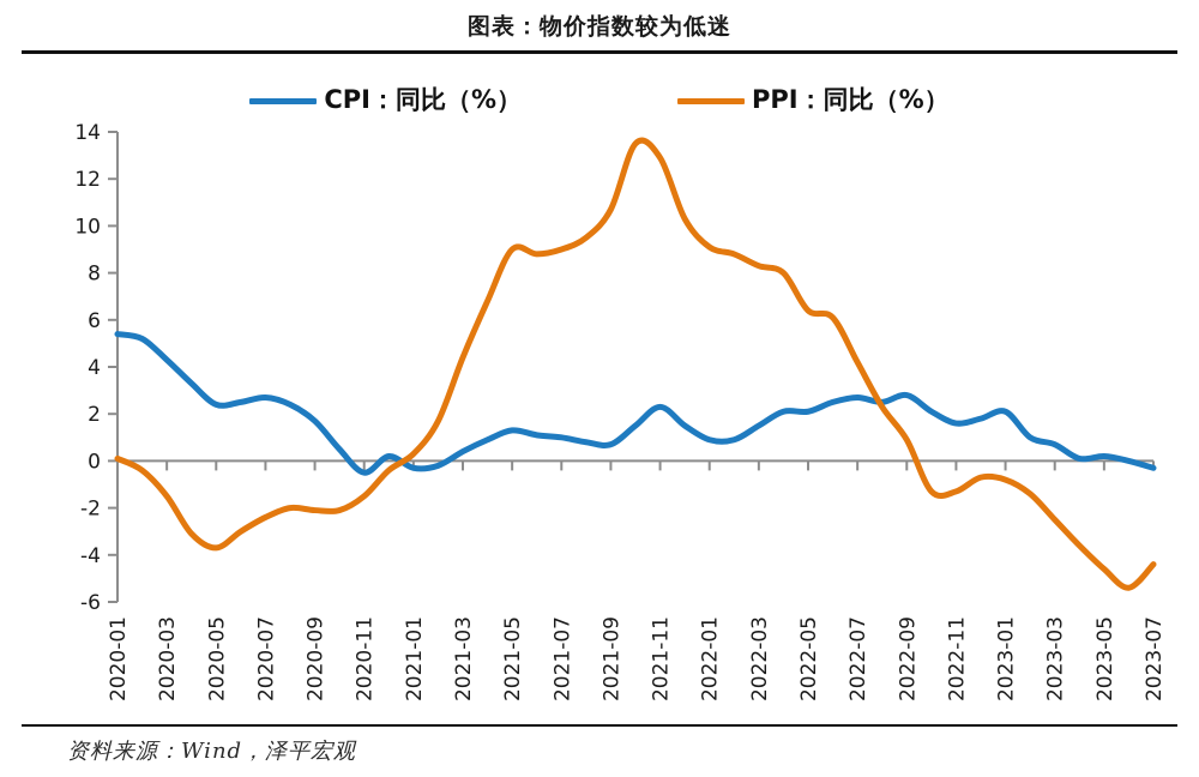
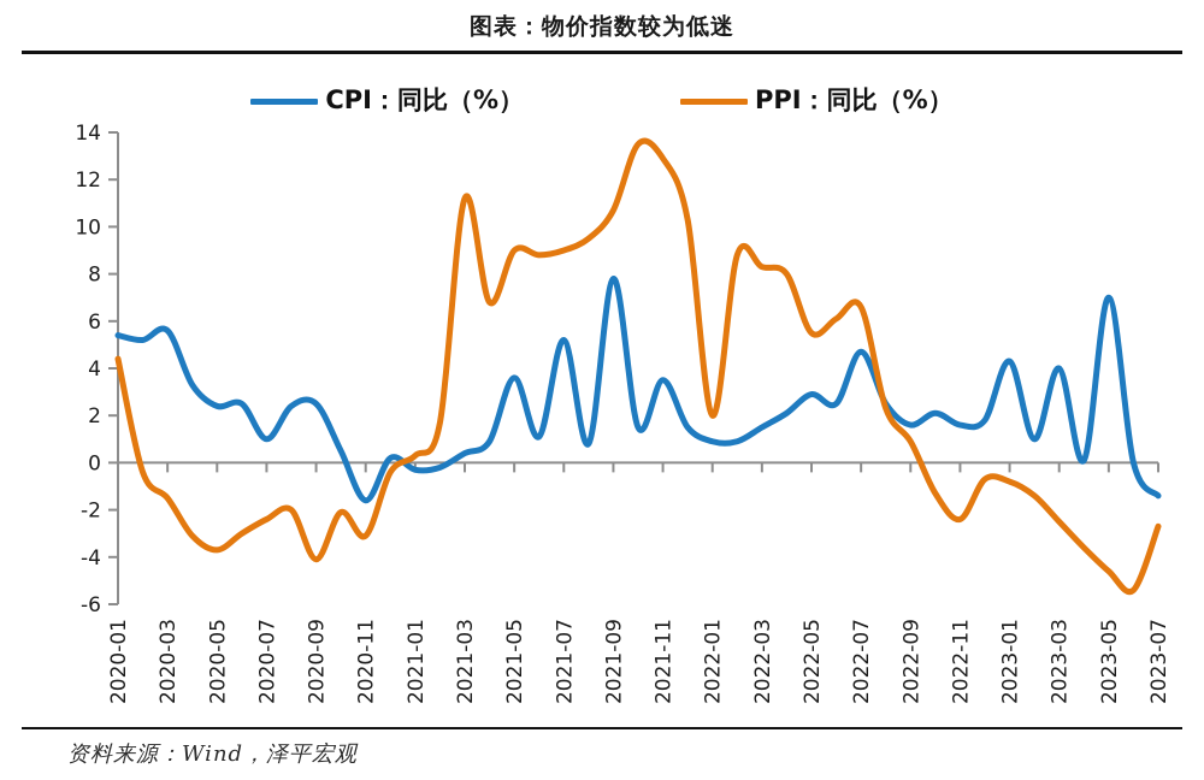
PPI：同比（%）/2020-01: 0.1 -> 4.4
CPI：同比（%）/2020-03: 4.3 -> 5.6
CPI：同比（%）/2020-07: 2.7 -> 1.0
CPI：同比（%）/2020-09: 1.7 -> 2.5
PPI：同比（%）/2020-09: -2.1 -> -4.1
CPI：同比（%）/2020-11: -0.5 -> -1.6
PPI：同比（%）/2020-11: -1.5 -> -3.1
PPI：同比（%）/2021-03: 4.4 -> 11.2
CPI：同比（%）/2021-05: 1.3 -> 3.6
CPI：同比（%）/2021-07: 1.0 -> 5.2
CPI：同比（%）/2021-09: 0.7 -> 7.8
CPI：同比（%）/2021-11: 2.3 -> 3.5
PPI：同比（%）/2022-01: 9.1 -> 2.0
CPI：同比（%）/2022-05: 2.1 -> 2.9
PPI：同比（%）/2022-05: 6.4 -> 5.5
CPI：同比（%）/2022-07: 2.7 -> 4.7
PPI：同比（%）/2022-07: 4.2 -> 6.6
CPI：同比（%）/2022-09: 2.8 -> 1.6
PPI：同比（%）/2022-11: -1.3 -> -2.4
CPI：同比（%）/2023-01: 2.1 -> 4.3
CPI：同比（%）/2023-03: 0.7 -> 4.0
CPI：同比（%）/2023-05: 0.2 -> 7.0
CPI：同比（%）/2023-07: -0.3 -> -1.4
PPI：同比（%）/2023-07: -4.4 -> -2.7
